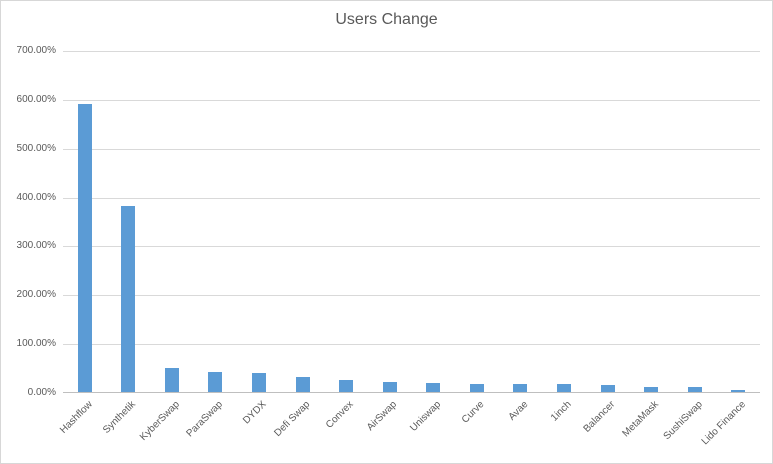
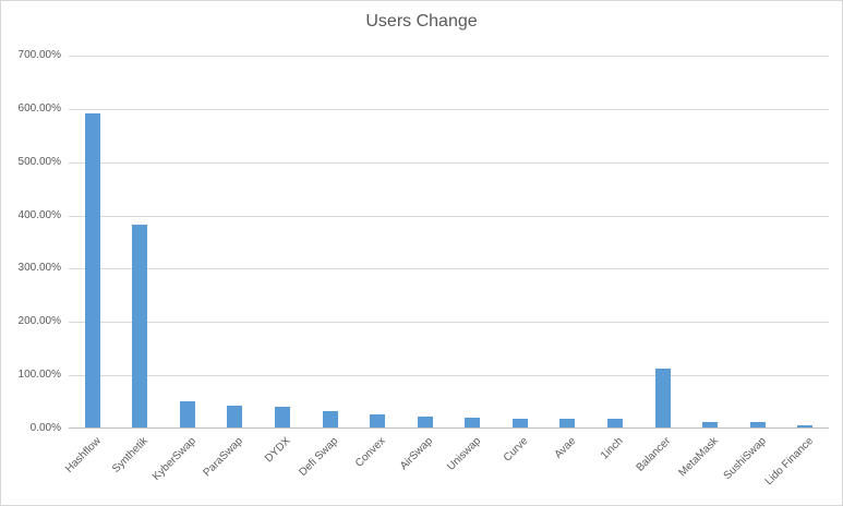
Balancer: 10% -> 110%
